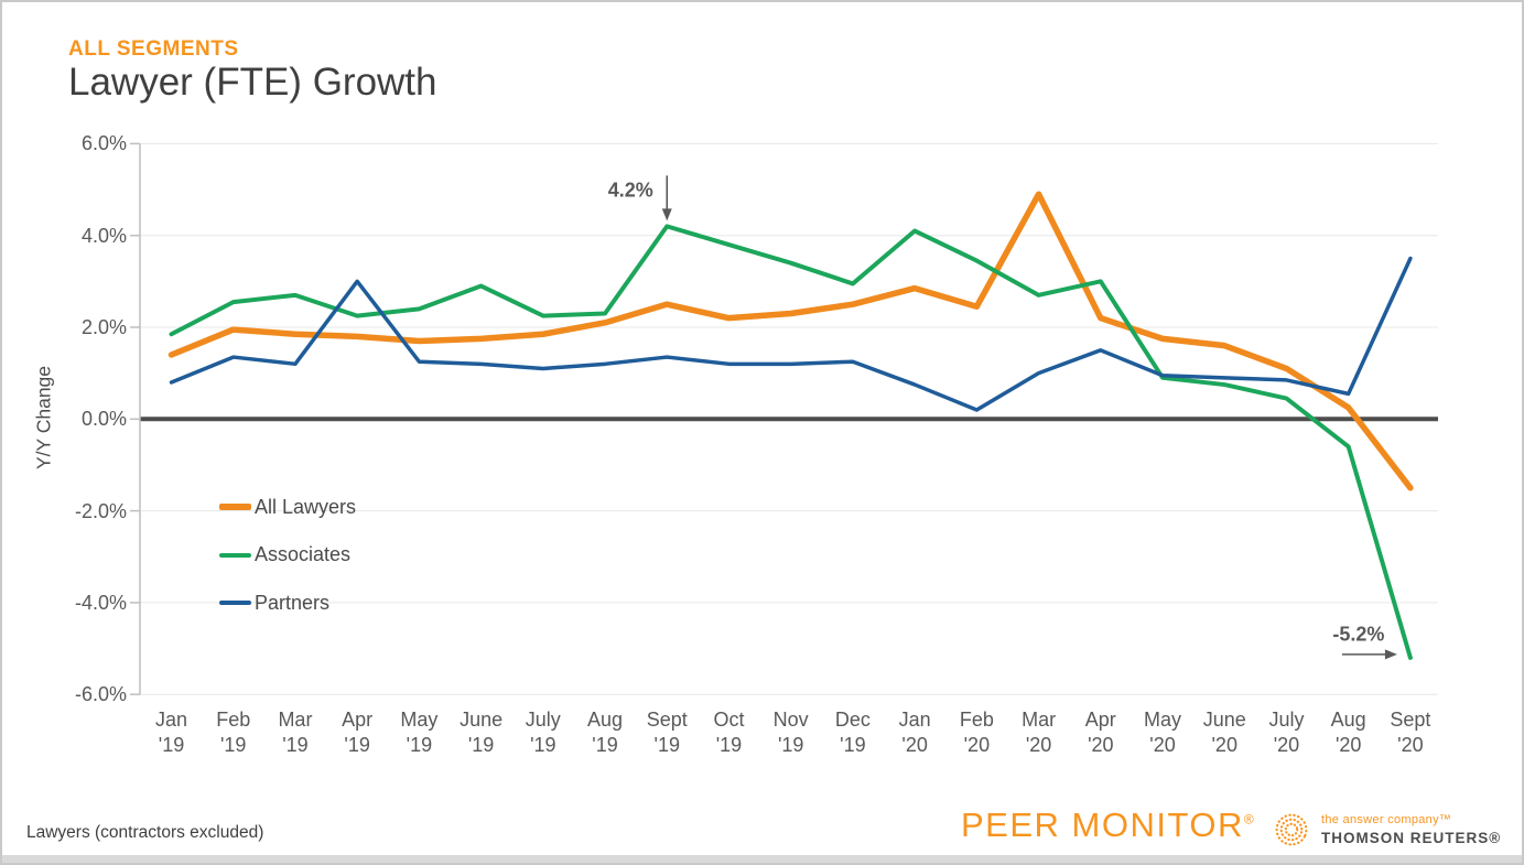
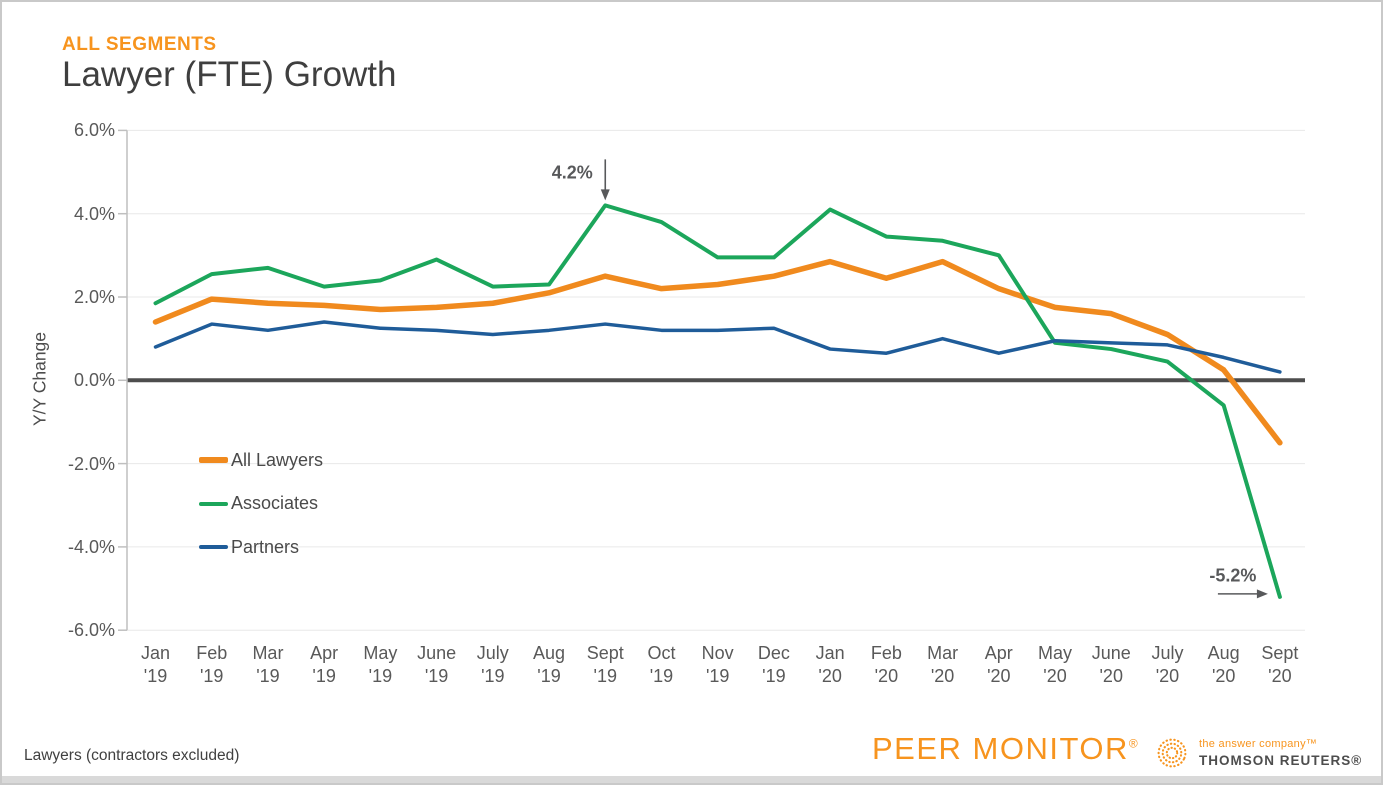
Partners/Apr '19: 3.0% -> 1.4%
Associates/Nov '19: 3.4% -> 3.0%
Partners/Feb '20: 0.2% -> 0.7%
All Lawyers/Mar '20: 4.9% -> 2.9%
Associates/Mar '20: 2.7% -> 3.4%
Partners/Apr '20: 1.5% -> 0.7%
Partners/Sept '20: 3.5% -> 0.2%
